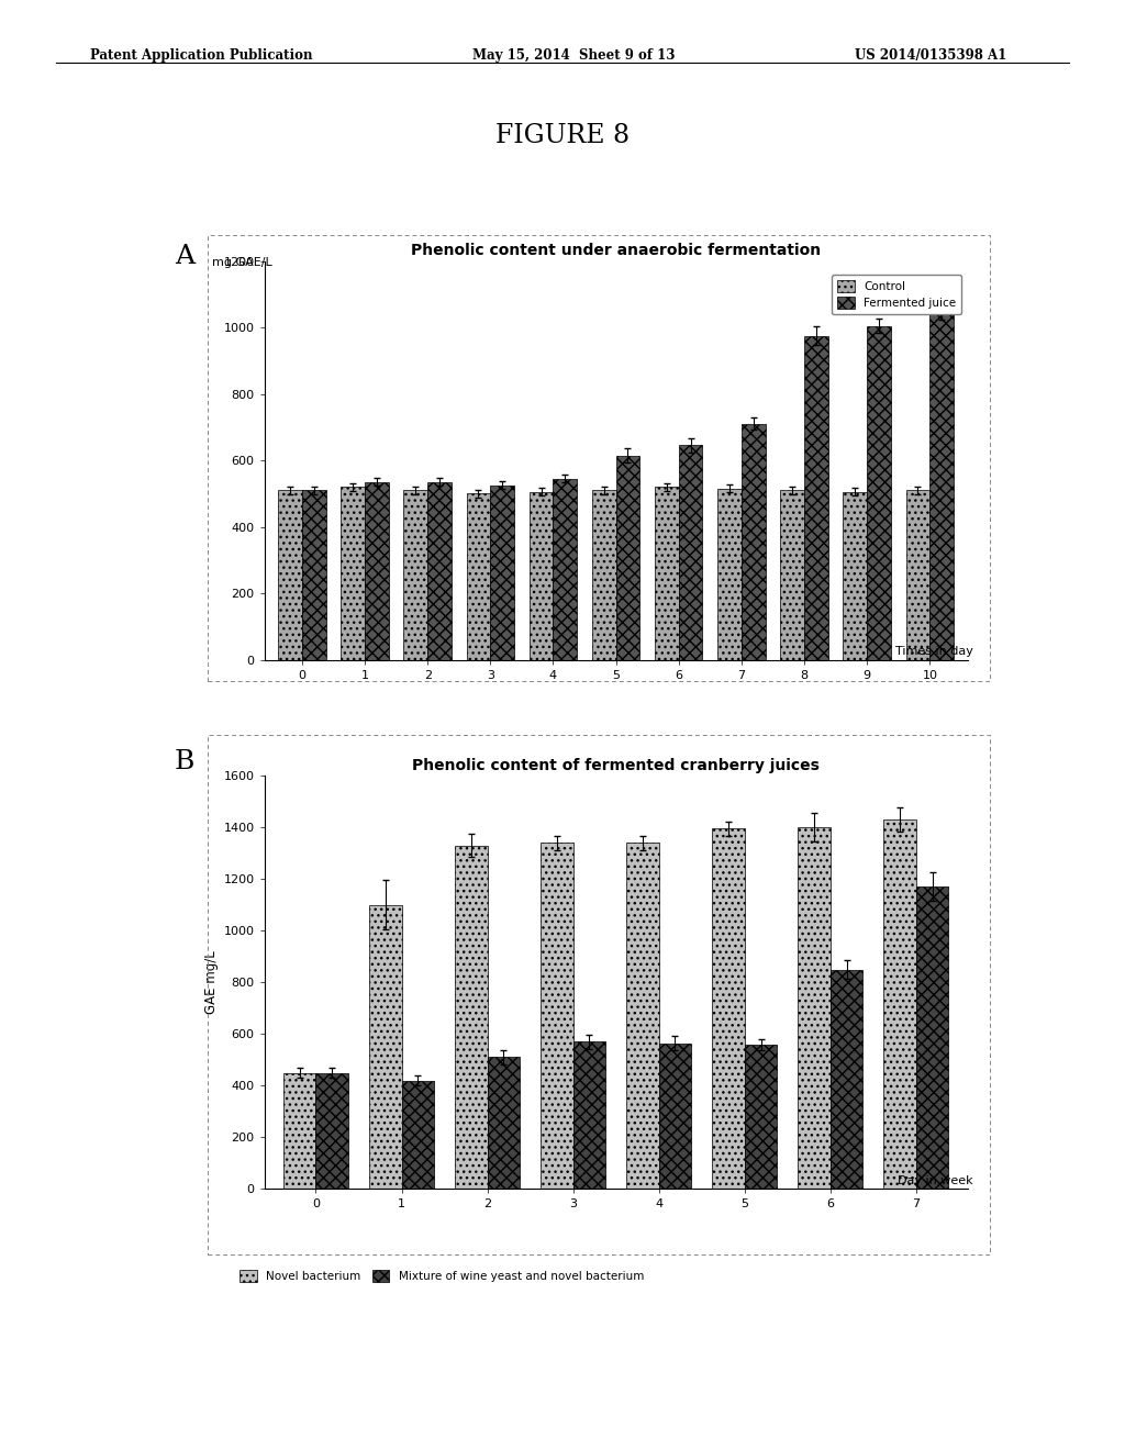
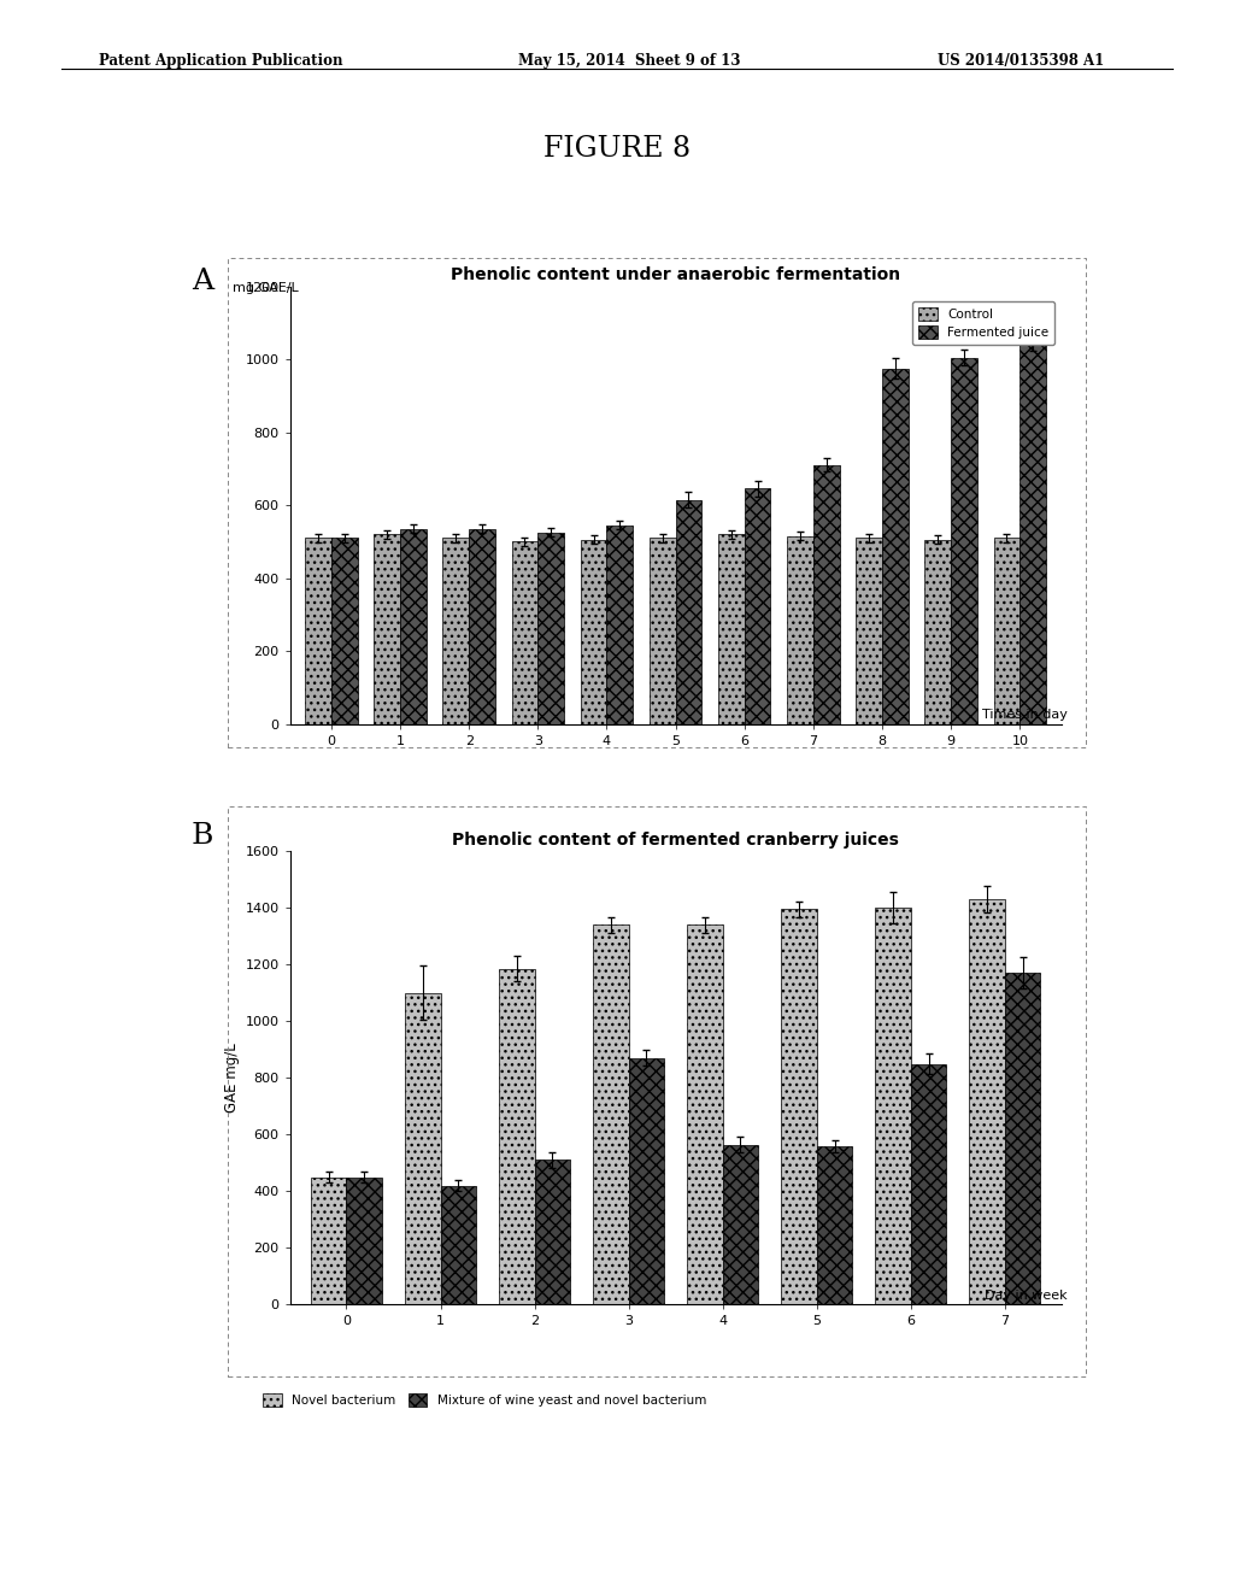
Phenolic content of fermented cranberry juices/Novel bacterium/2: 1330 -> 1185
Phenolic content of fermented cranberry juices/Mixture of wine yeast and novel bacterium/3: 570 -> 870
